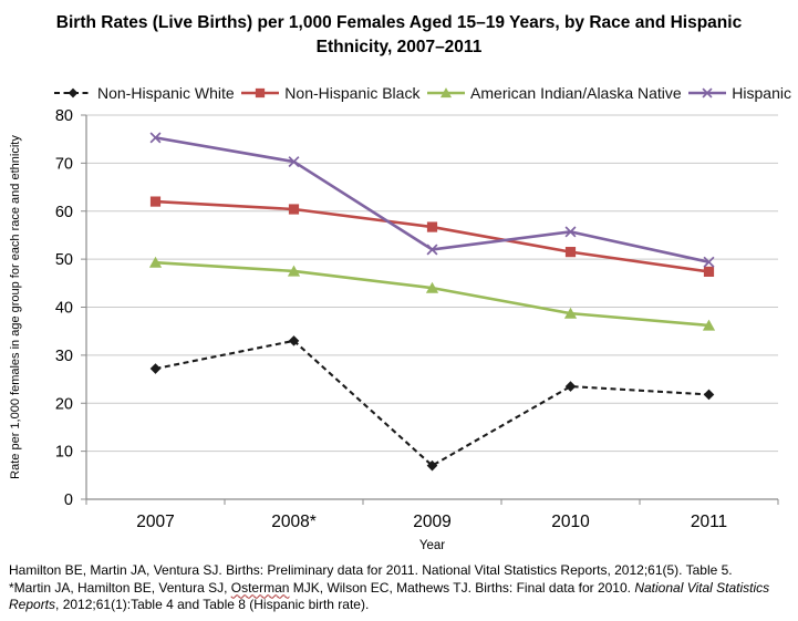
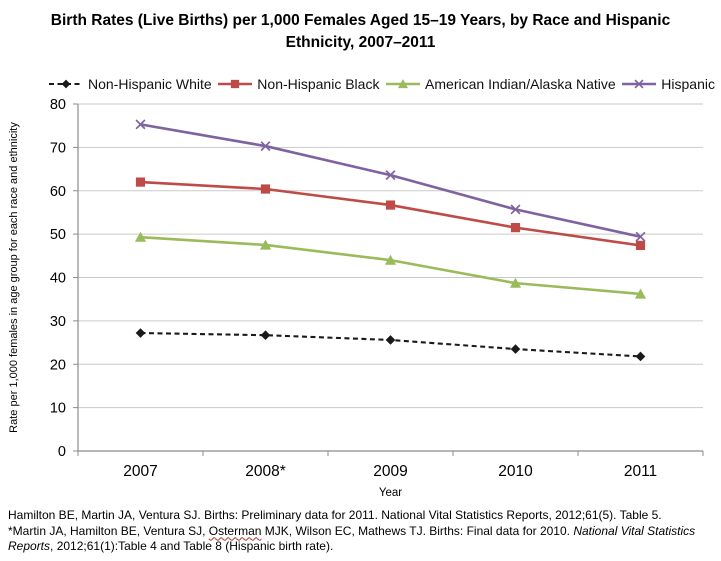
Non-Hispanic White/2008*: 33 -> 27
Non-Hispanic White/2009: 7 -> 26
Hispanic/2009: 52 -> 64
